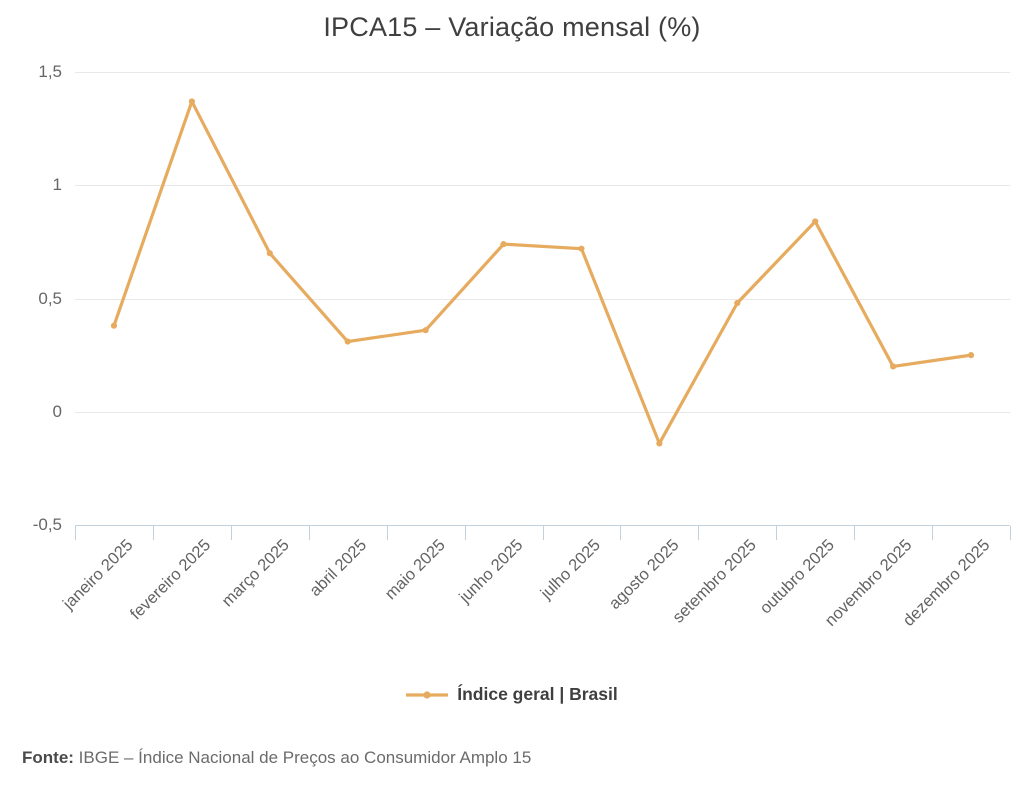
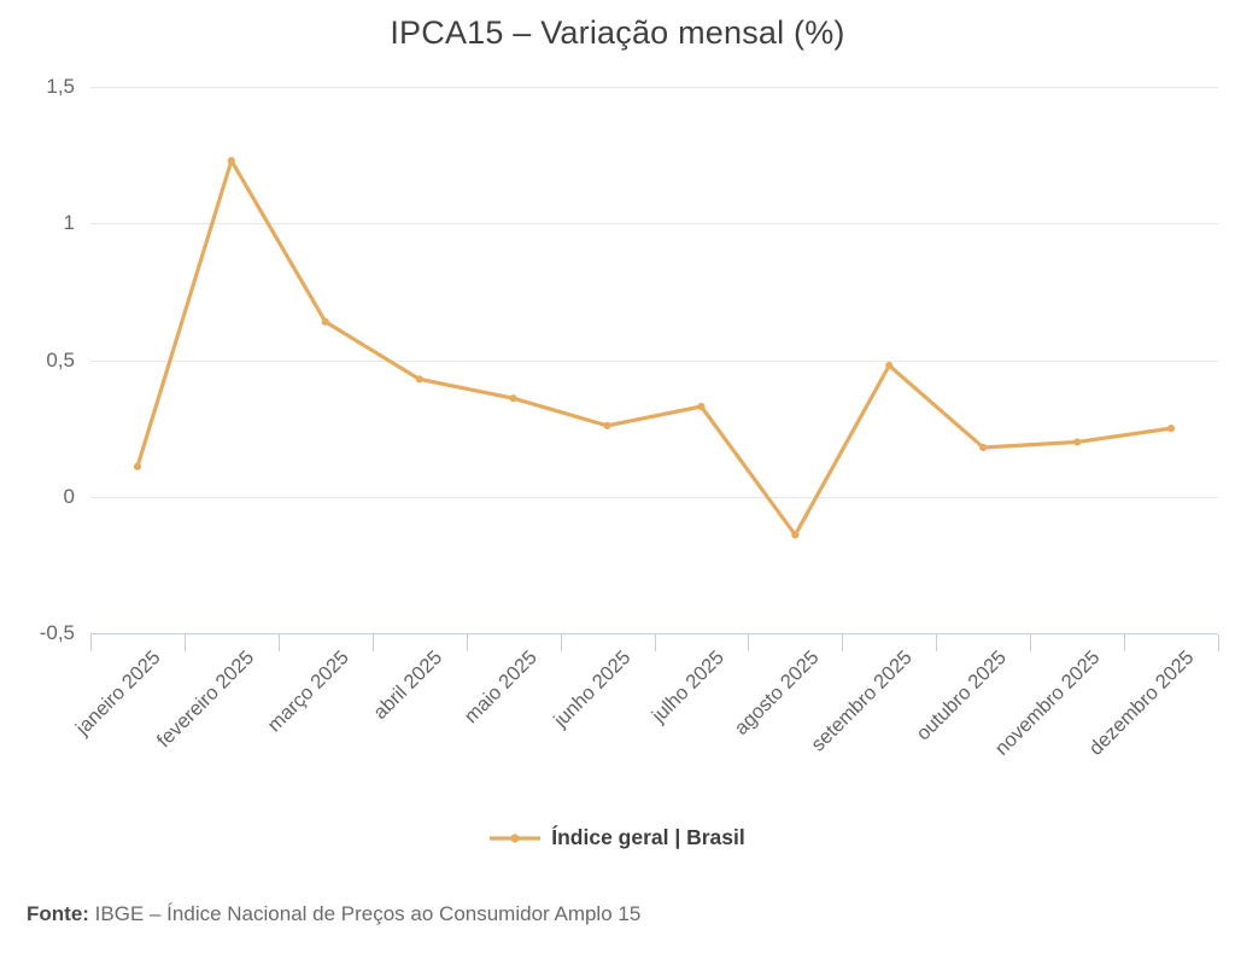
janeiro 2025: 0,38 -> 0,11
fevereiro 2025: 1,37 -> 1,23
março 2025: 0,70 -> 0,64
abril 2025: 0,31 -> 0,43
junho 2025: 0,74 -> 0,26
julho 2025: 0,72 -> 0,33
outubro 2025: 0,84 -> 0,18
